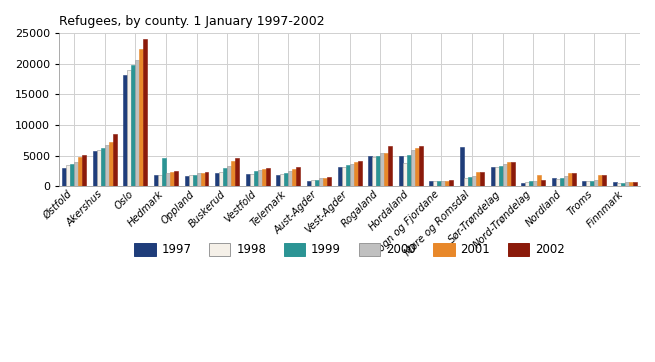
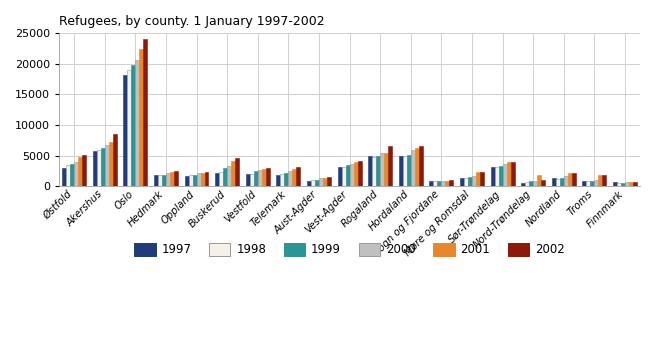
1999/Hedmark: 4600 -> 1900
1998/Hordaland: 3800 -> 4900
1997/Møre og Romsdal: 6400 -> 1400
